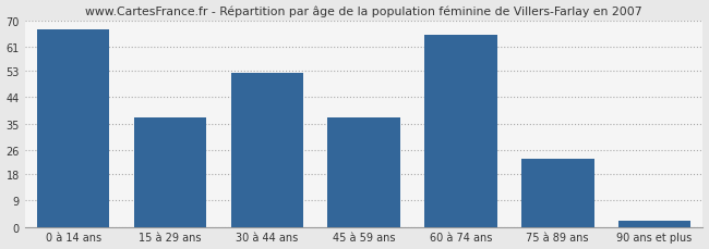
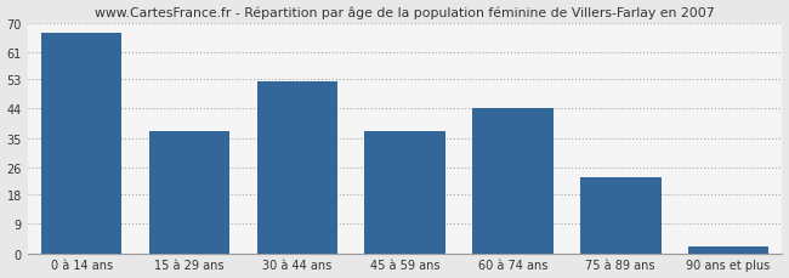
60 à 74 ans: 65 -> 44
